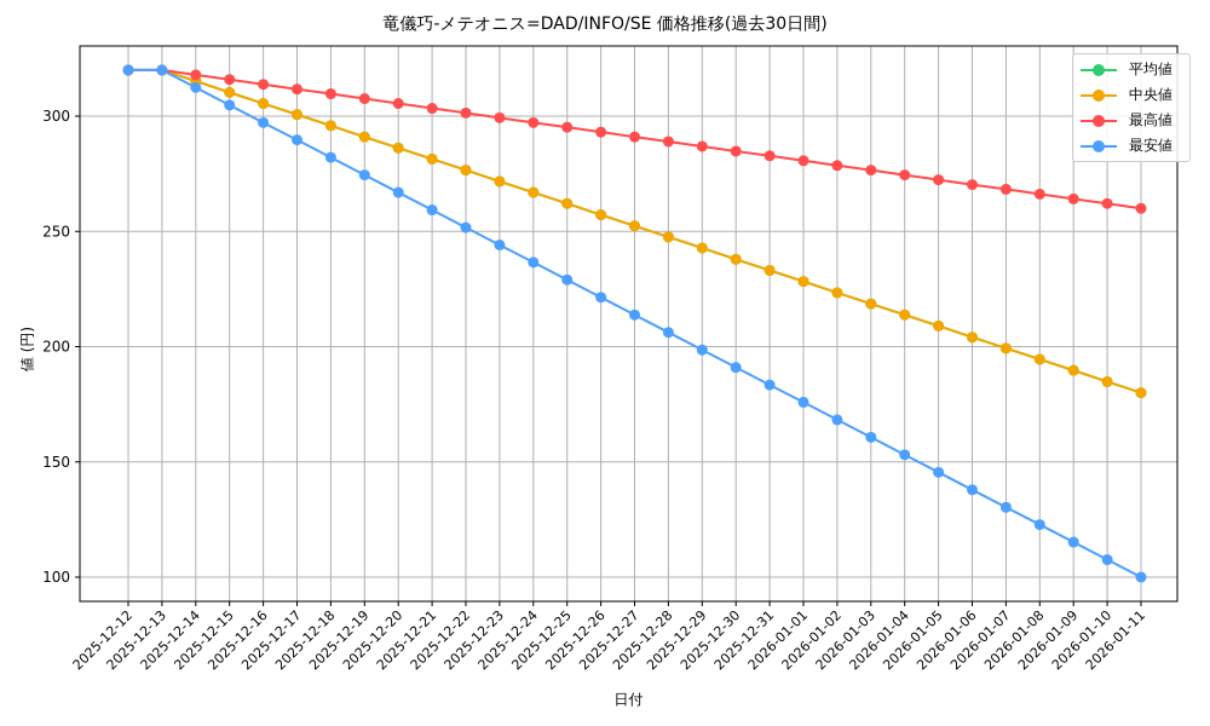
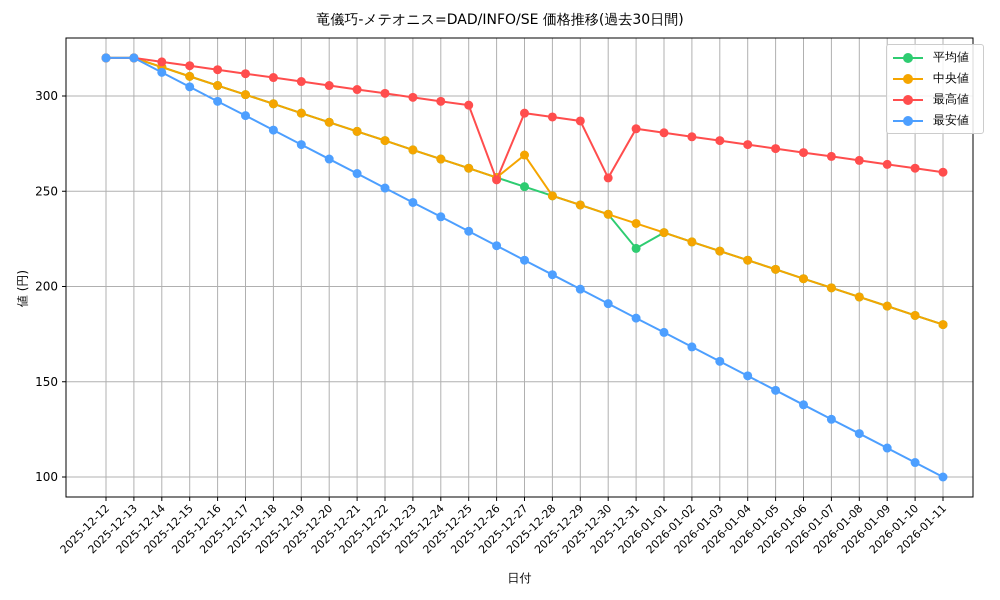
最高値/2025-12-26: 293 -> 256
中央値/2025-12-27: 252 -> 269
最高値/2025-12-30: 285 -> 257
平均値/2025-12-31: 233 -> 220
